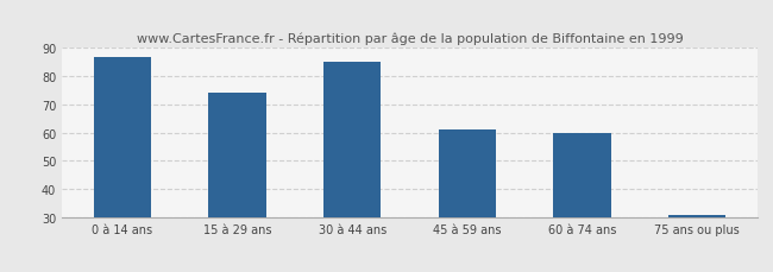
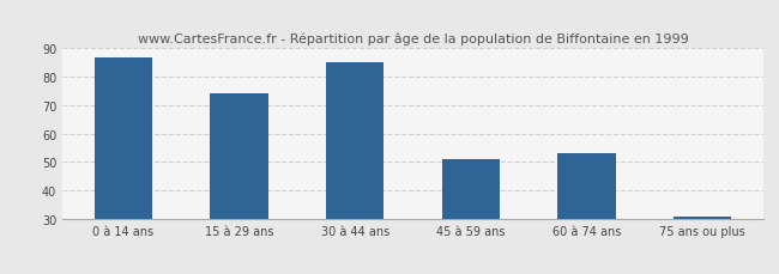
45 à 59 ans: 61 -> 51
60 à 74 ans: 60 -> 53
